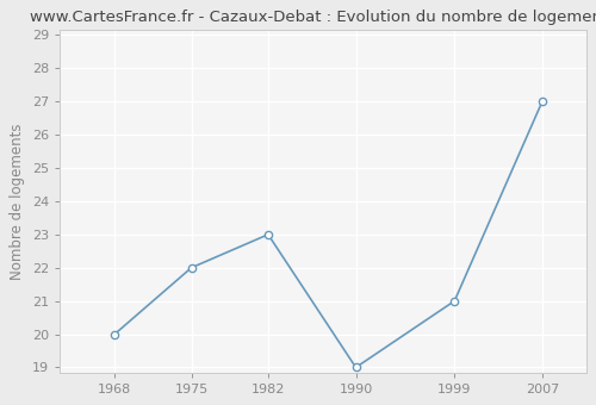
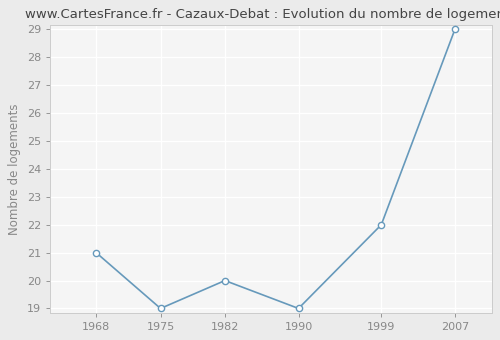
1968: 20 -> 21
1975: 22 -> 19
1982: 23 -> 20
1999: 21 -> 22
2007: 27 -> 29
